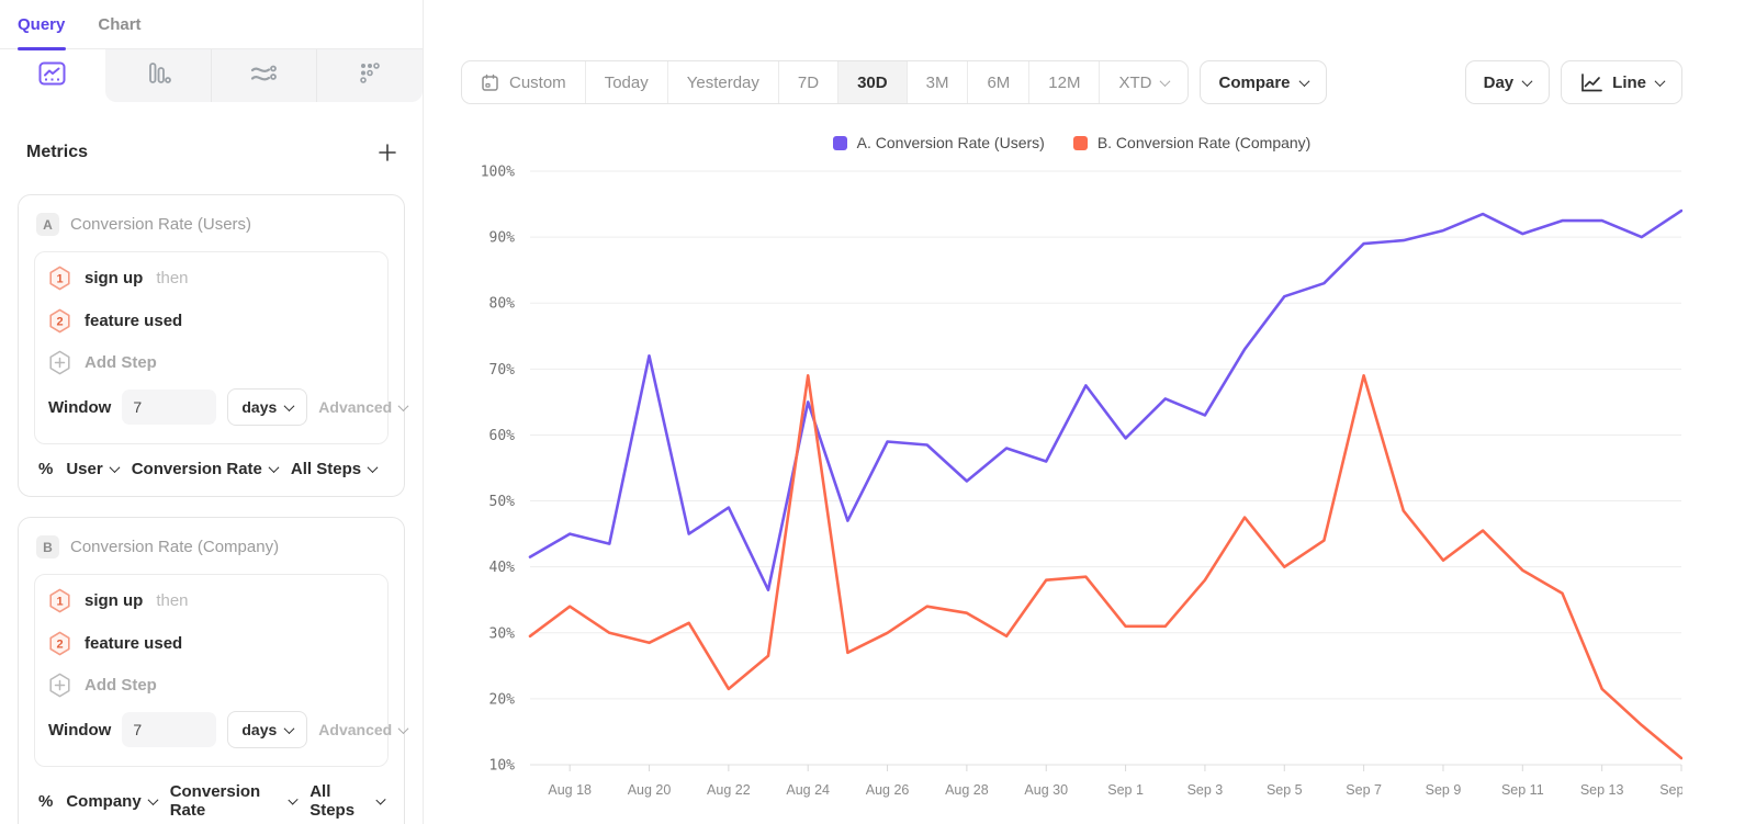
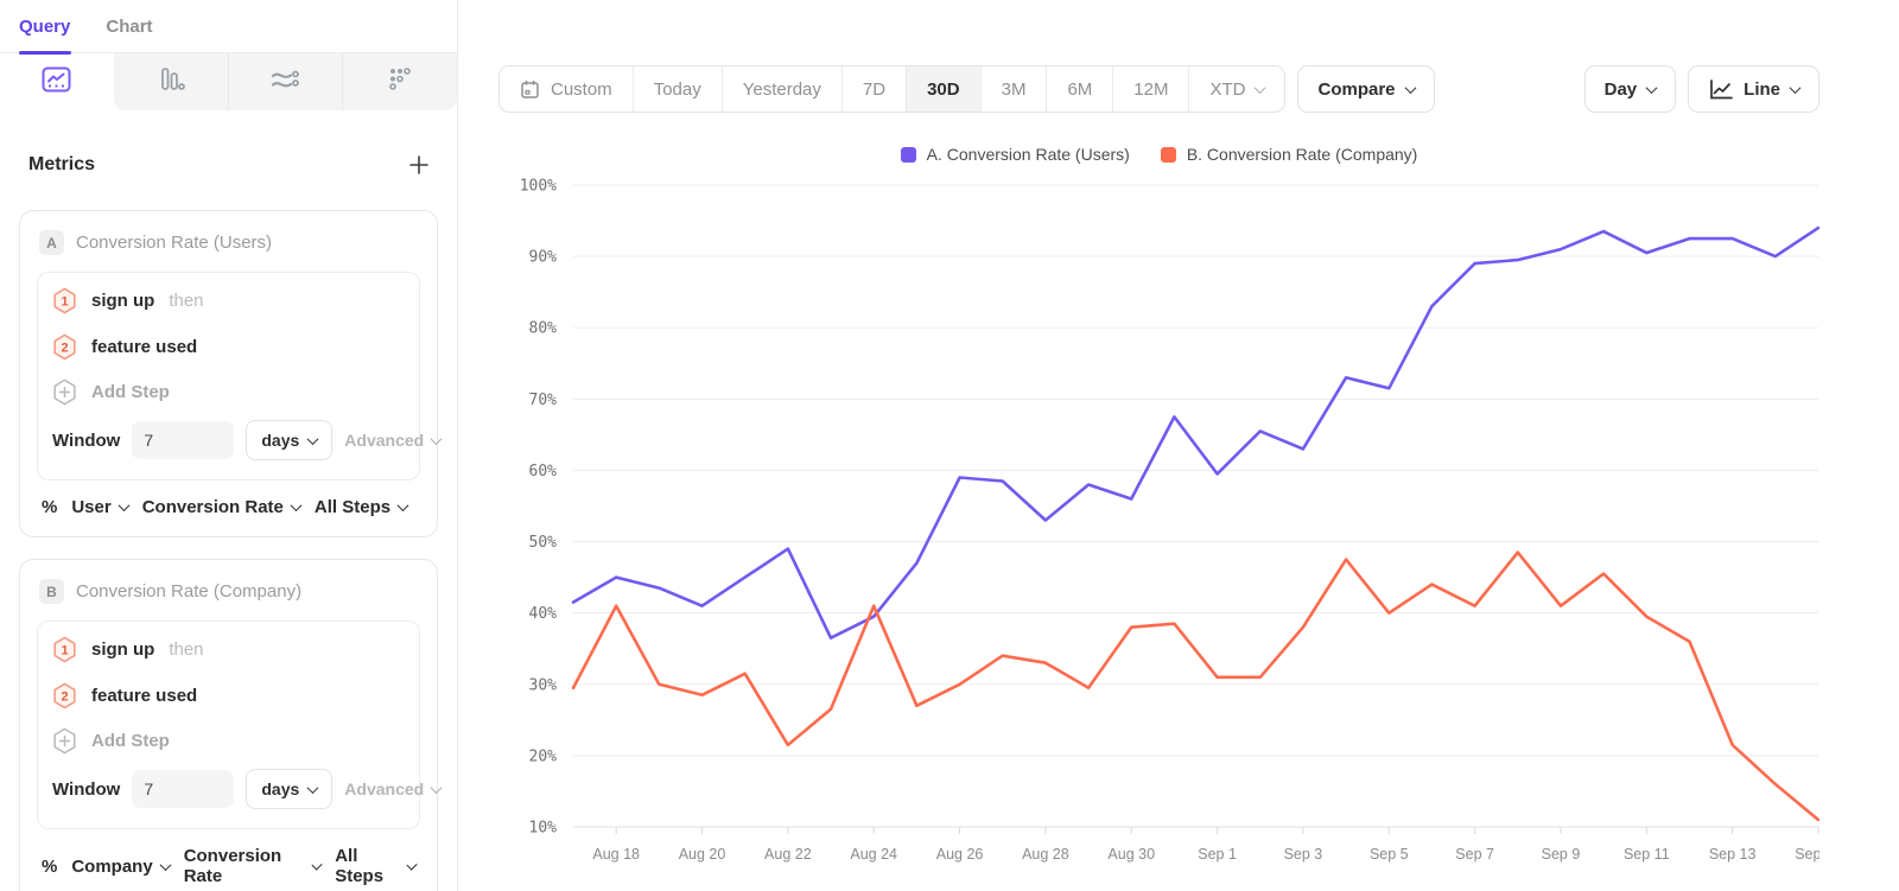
B. Conversion Rate (Company)/Aug 18: 34% -> 41%
A. Conversion Rate (Users)/Aug 20: 72% -> 41%
A. Conversion Rate (Users)/Aug 24: 65% -> 40%
B. Conversion Rate (Company)/Aug 24: 69% -> 41%
A. Conversion Rate (Users)/Sep 5: 81% -> 72%
B. Conversion Rate (Company)/Sep 7: 69% -> 41%
